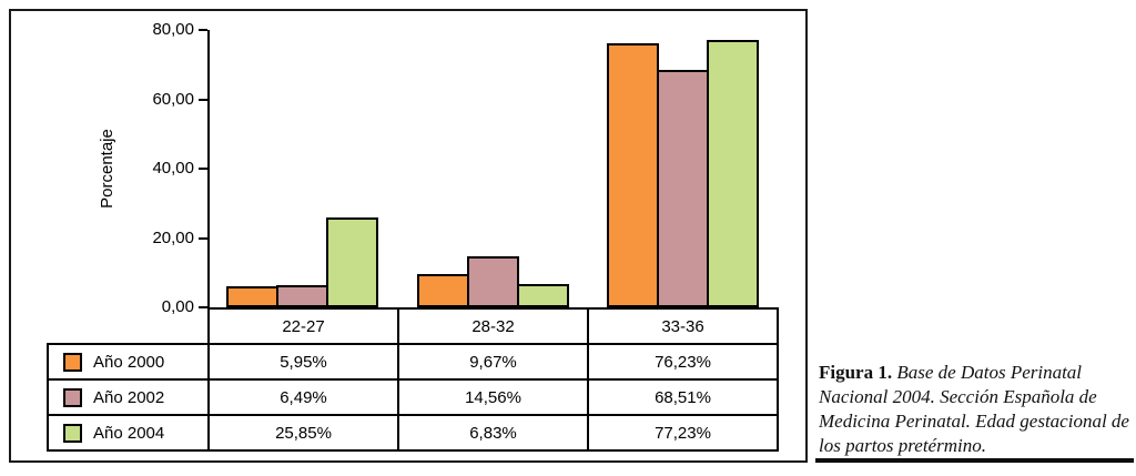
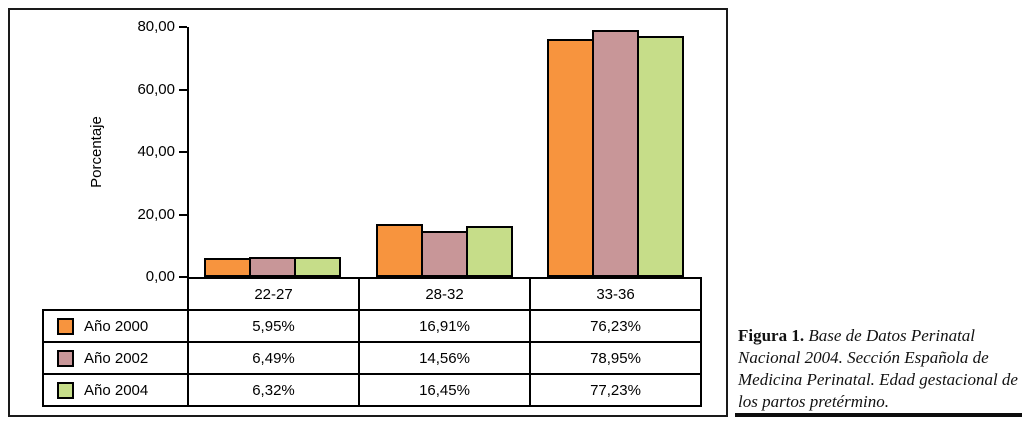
Año 2004/22-27: 25,85% -> 6,32%
Año 2000/28-32: 9,67% -> 16,91%
Año 2004/28-32: 6,83% -> 16,45%
Año 2002/33-36: 68,51% -> 78,95%
